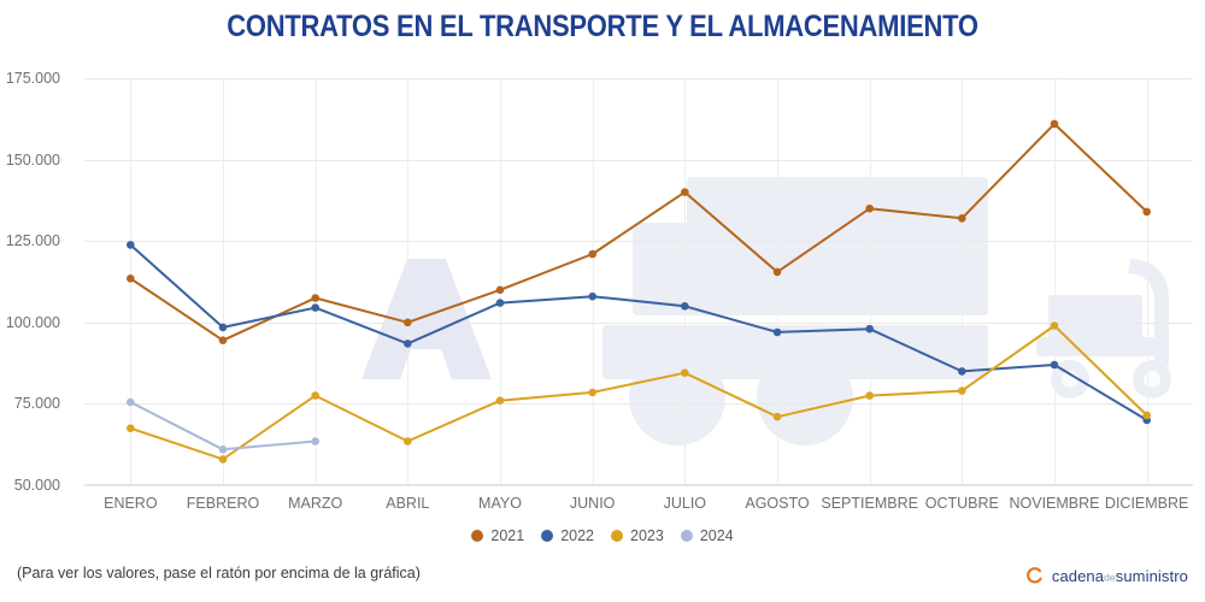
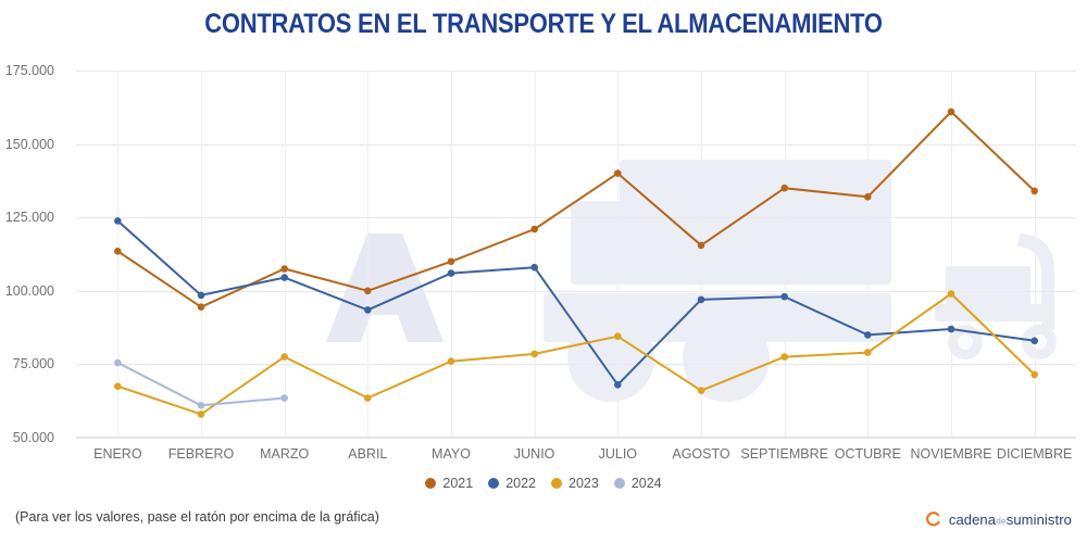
2022/JULIO: 105000 -> 68000
2023/AGOSTO: 71000 -> 66000
2022/DICIEMBRE: 70000 -> 83000
